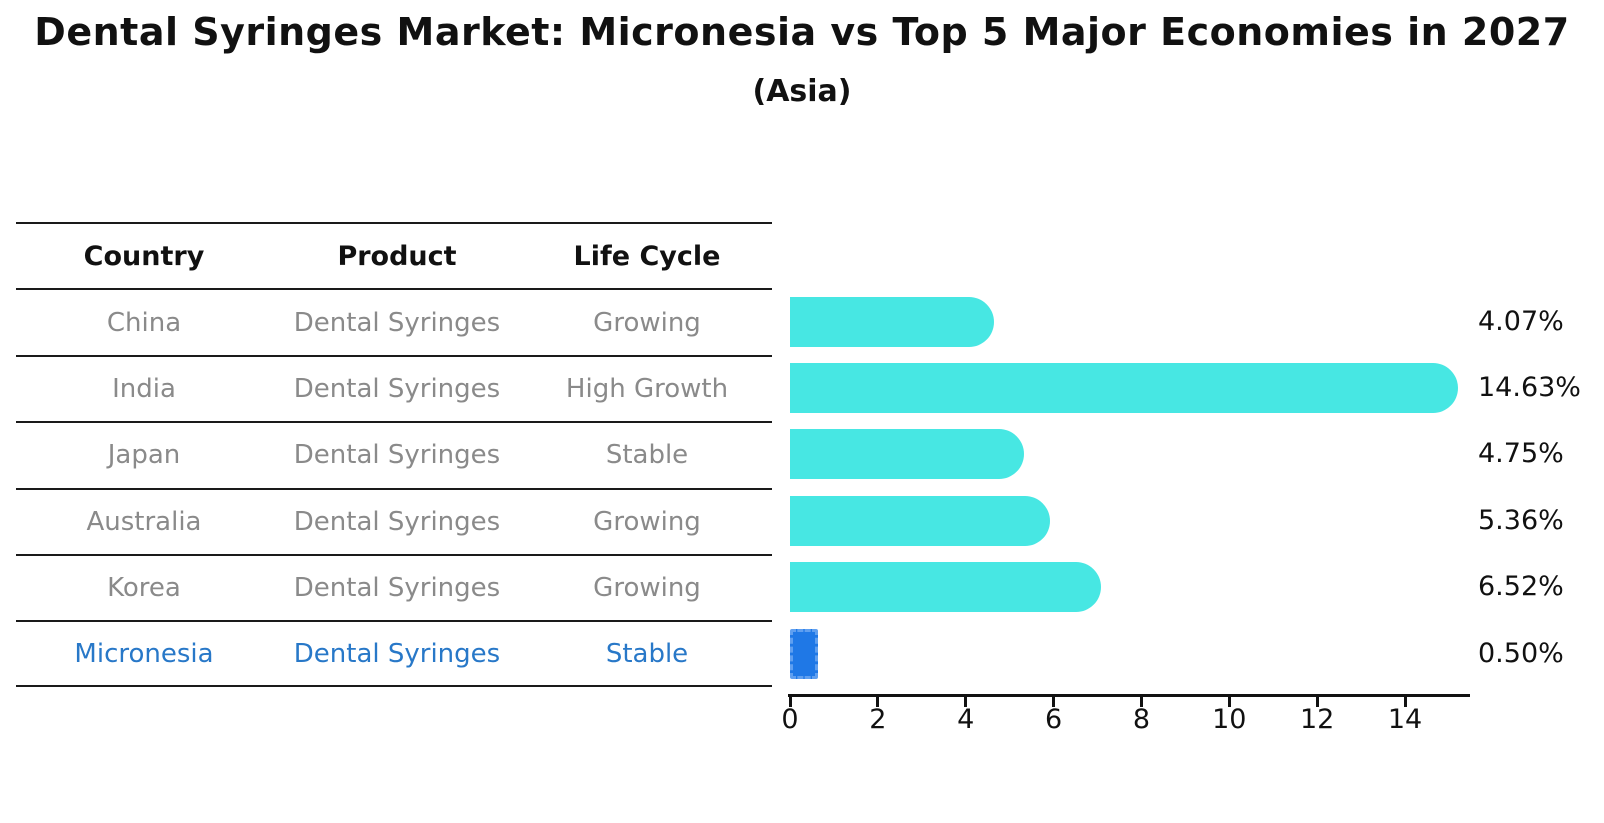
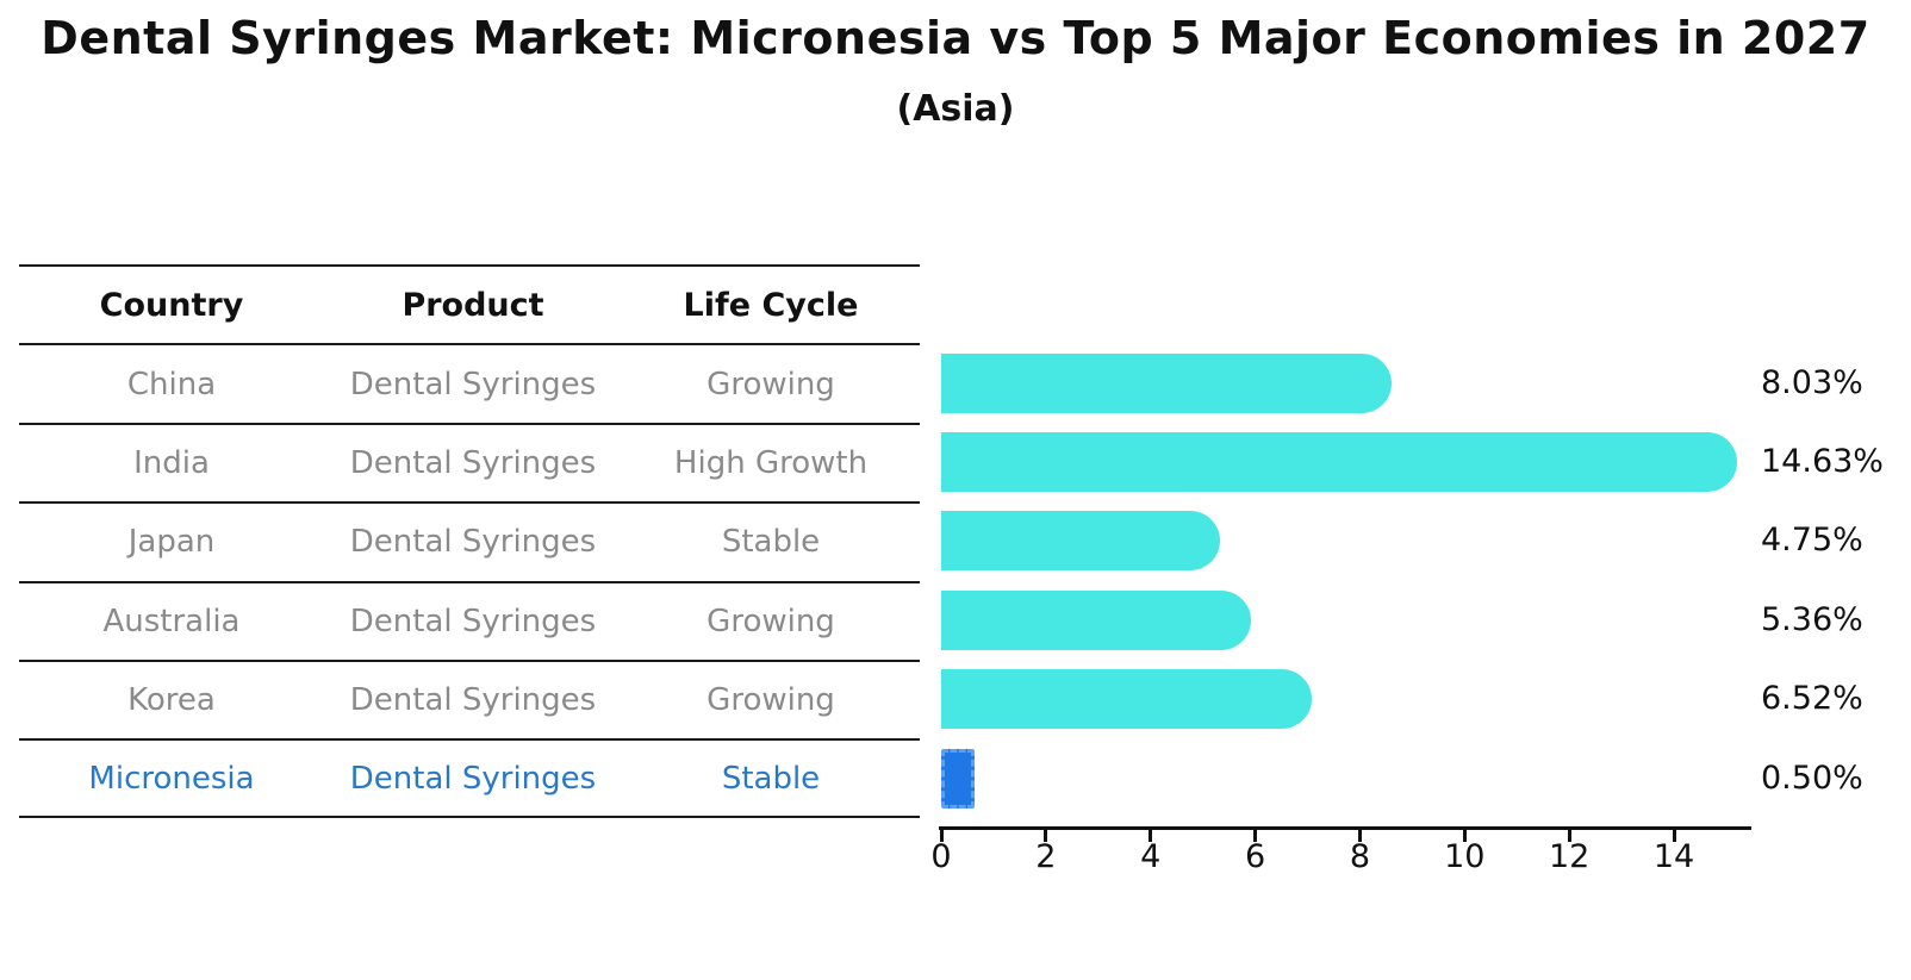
China: 4.07% -> 8.03%
